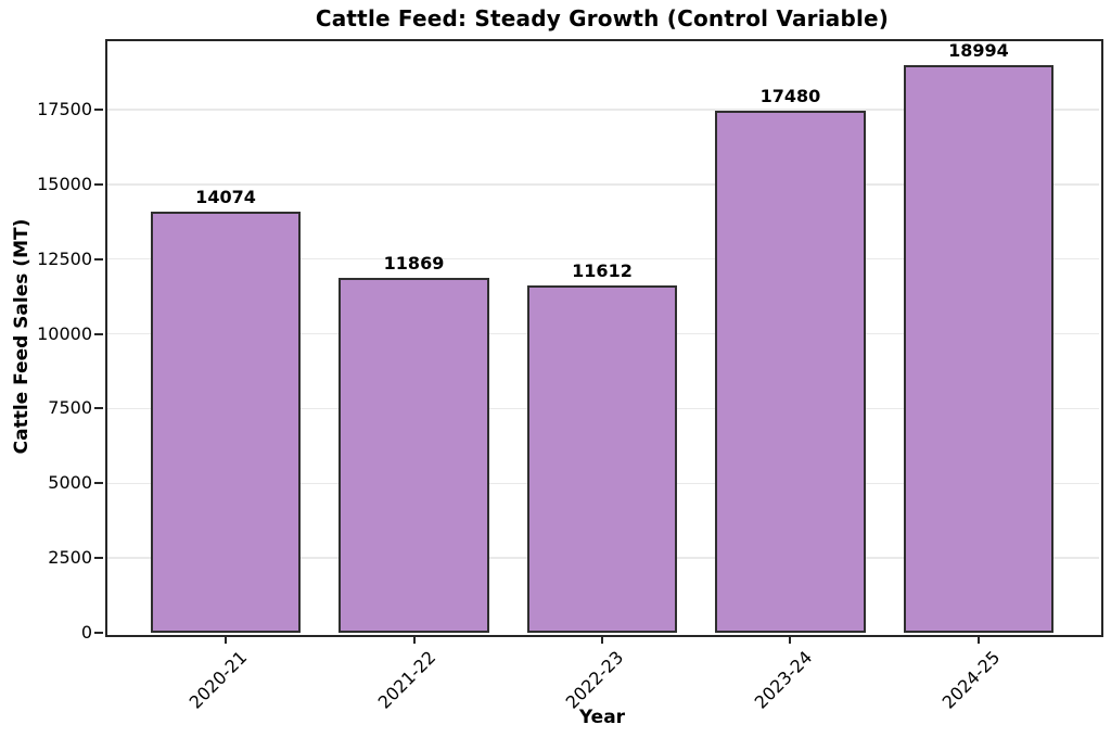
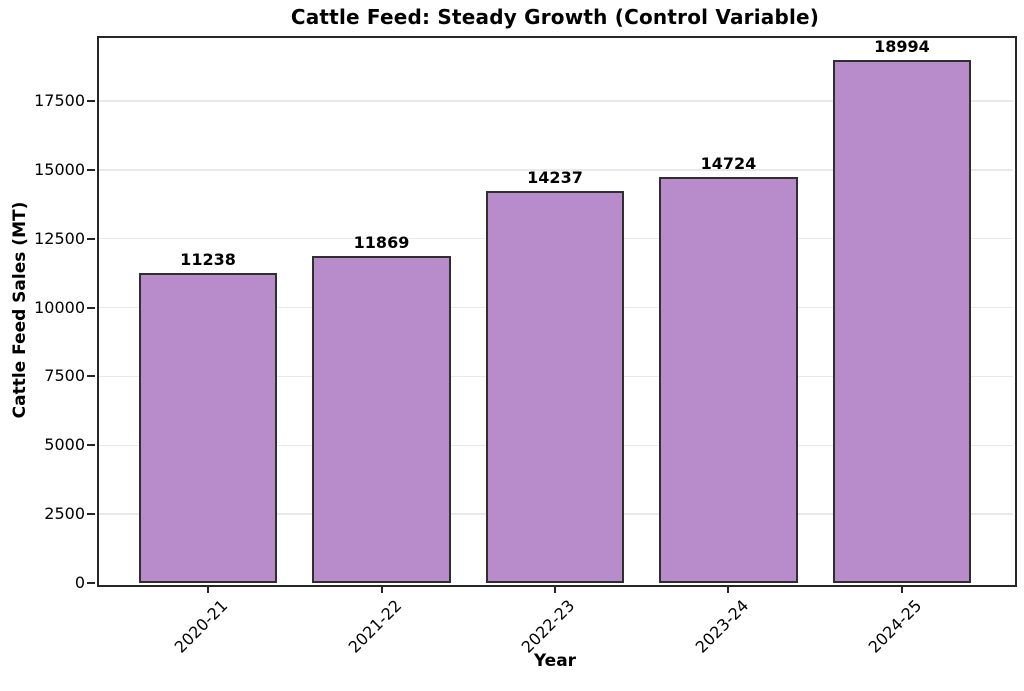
2020-21: 14074 -> 11238
2022-23: 11612 -> 14237
2023-24: 17480 -> 14724
